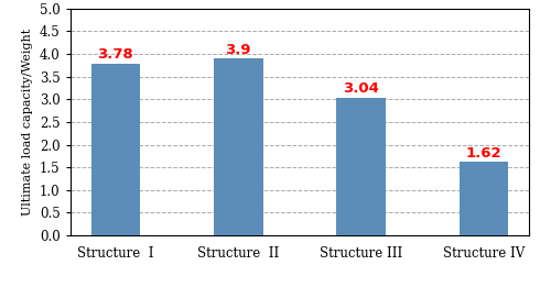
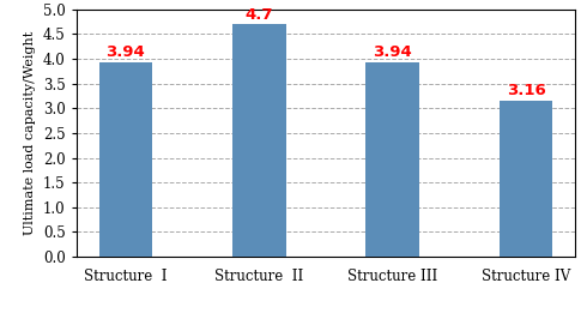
Structure I: 3.78 -> 3.94
Structure II: 3.9 -> 4.7
Structure III: 3.04 -> 3.94
Structure IV: 1.62 -> 3.16
